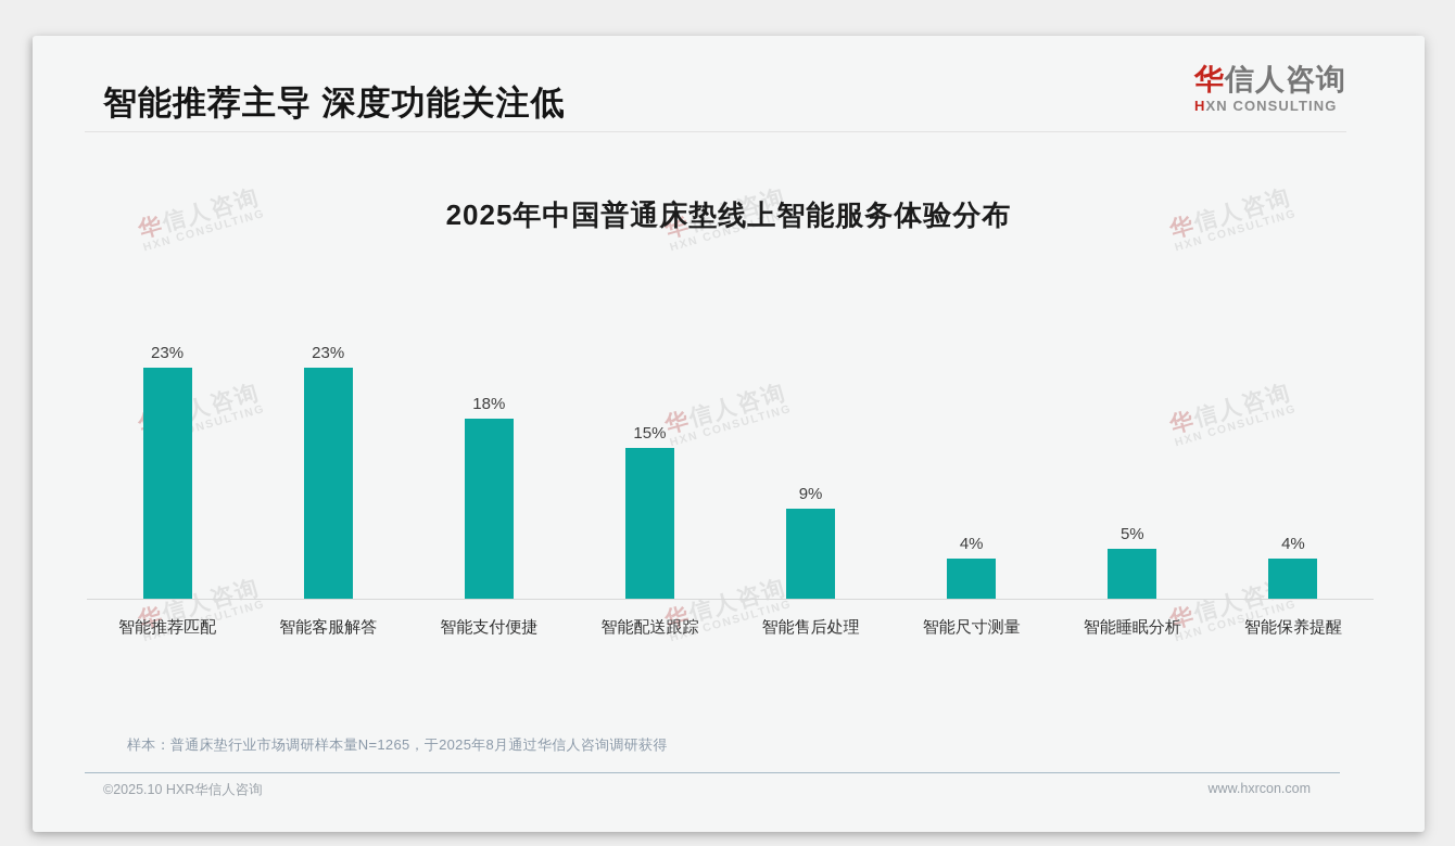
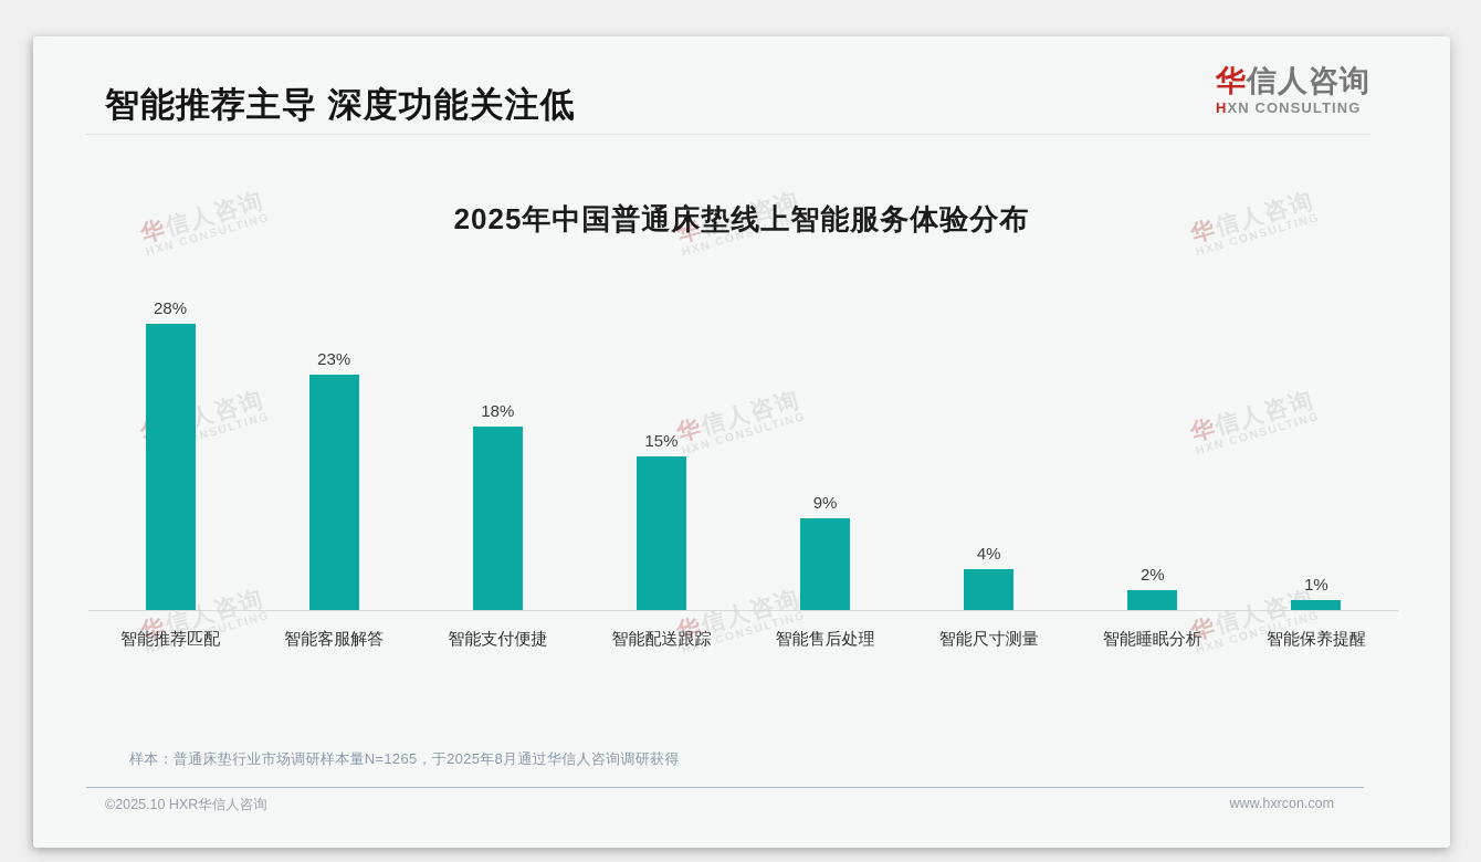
智能推荐匹配: 23% -> 28%
智能睡眠分析: 5% -> 2%
智能保养提醒: 4% -> 1%
